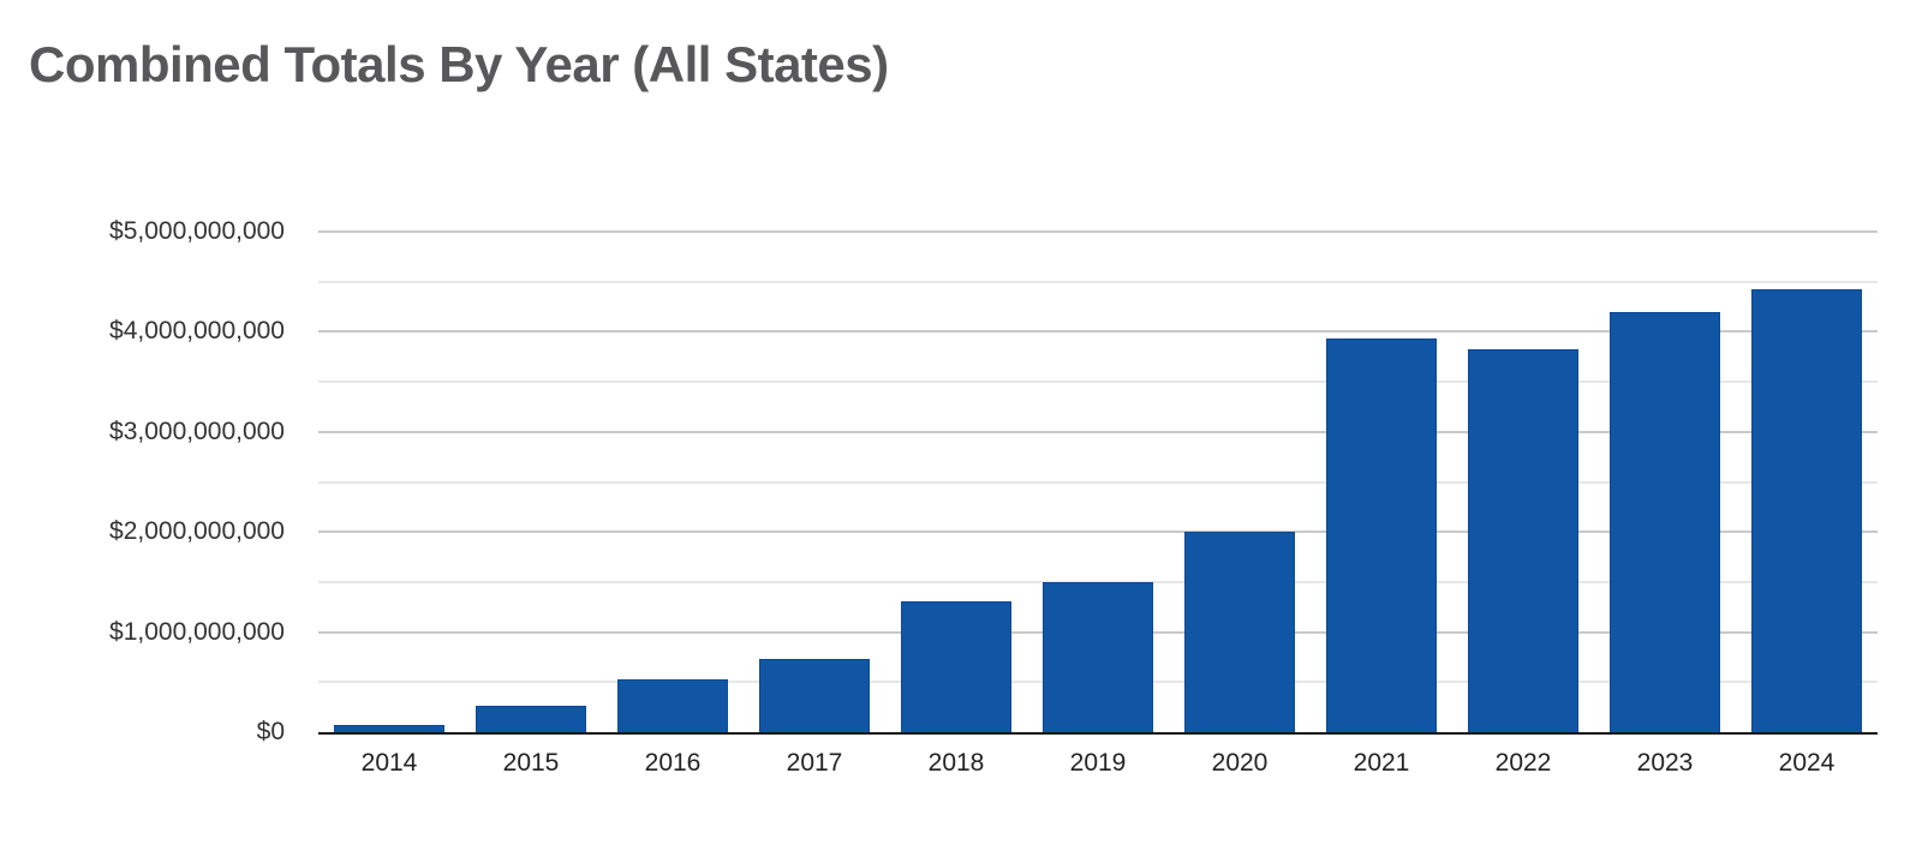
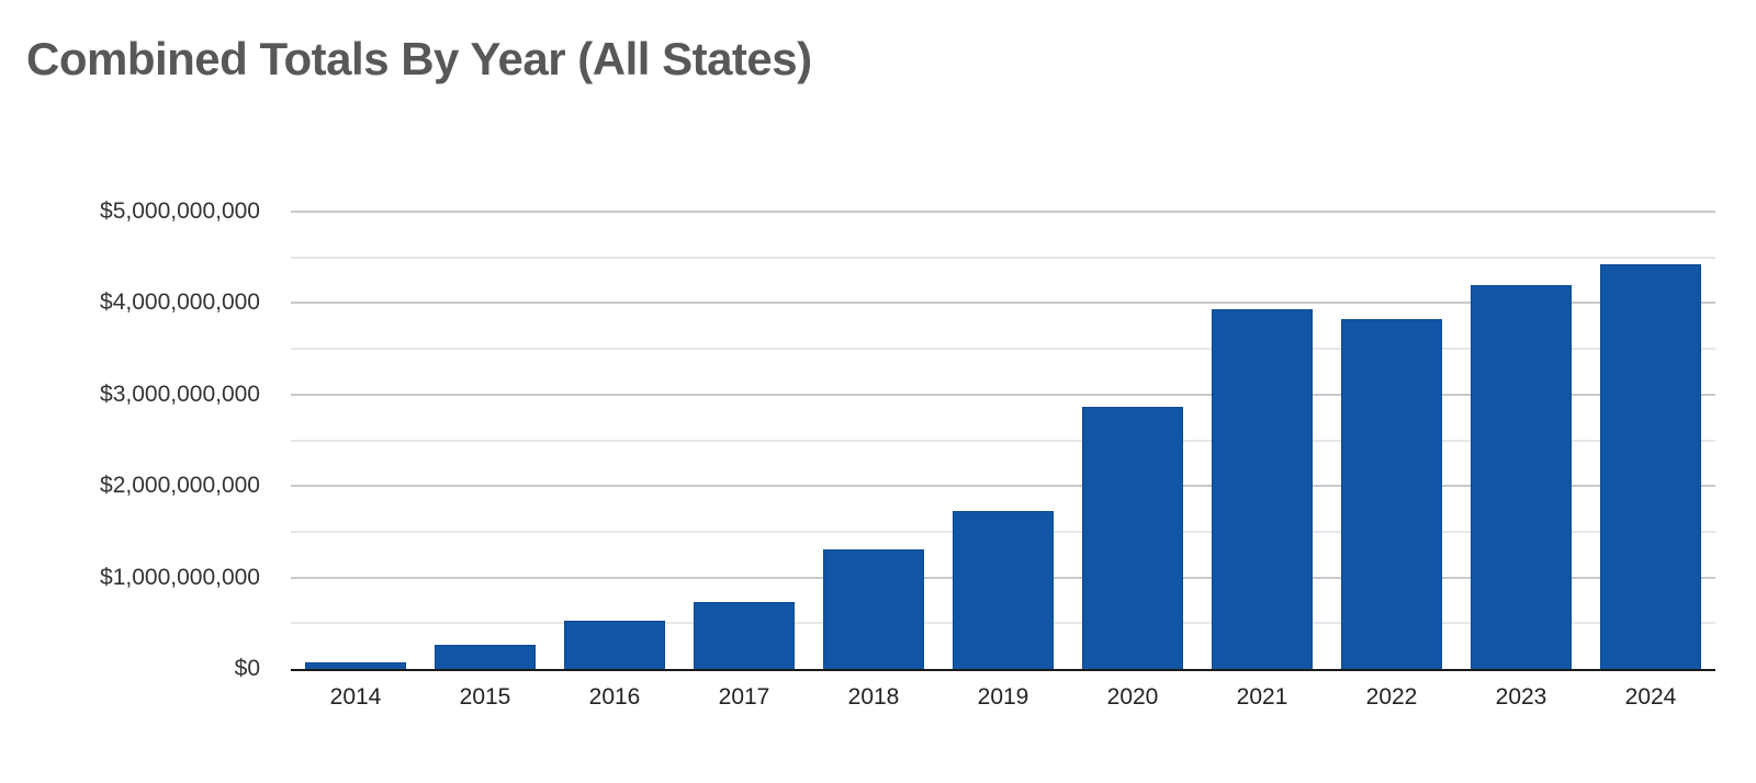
2019: $1500000000 -> $1700000000
2020: $2000000000 -> $2900000000
